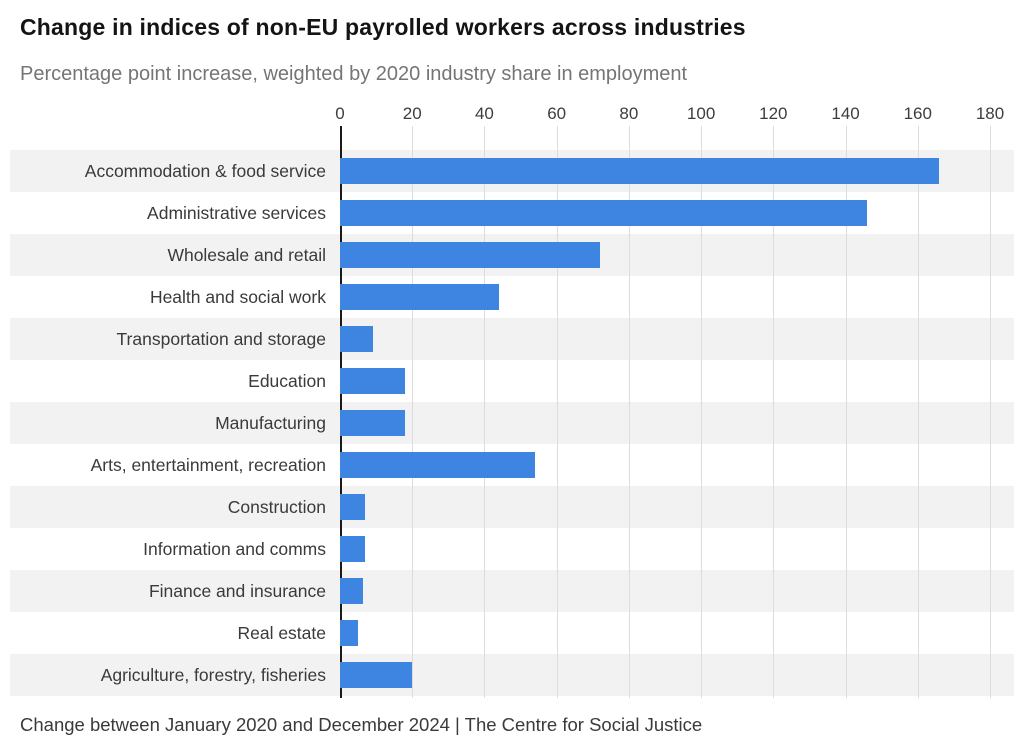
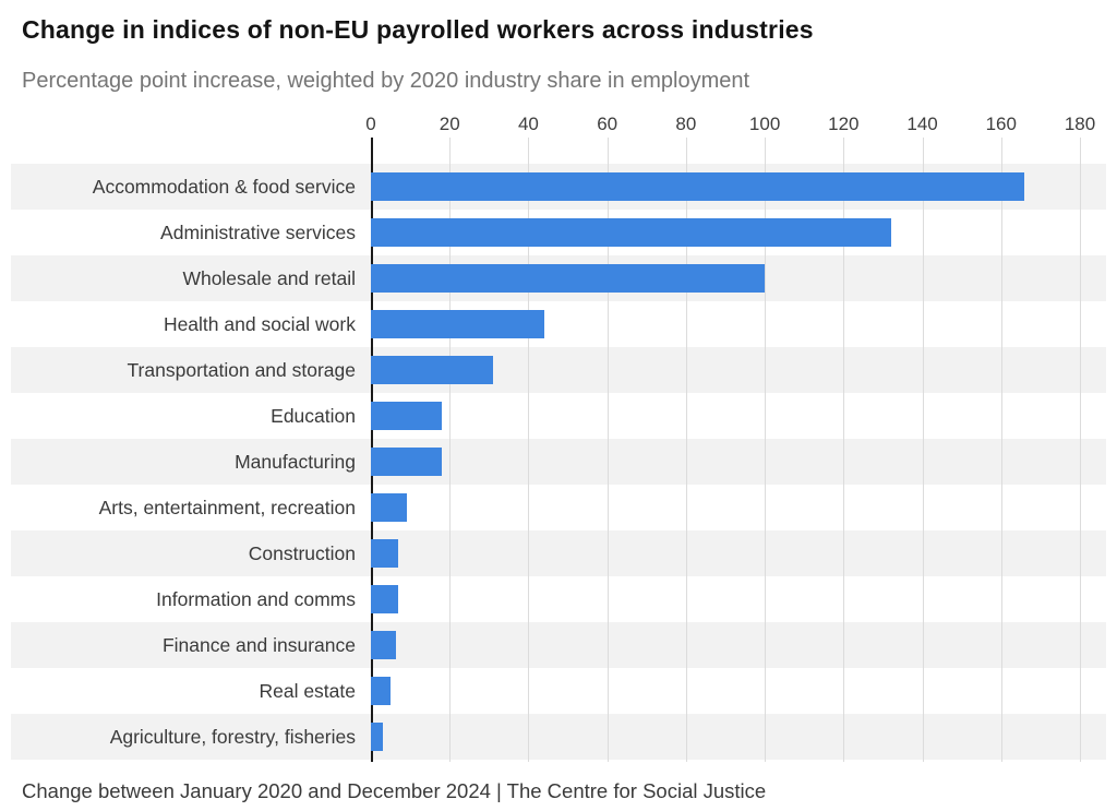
Administrative services: 146 -> 132
Wholesale and retail: 72 -> 100
Transportation and storage: 9 -> 31
Arts, entertainment, recreation: 54 -> 9
Agriculture, forestry, fisheries: 20 -> 3
